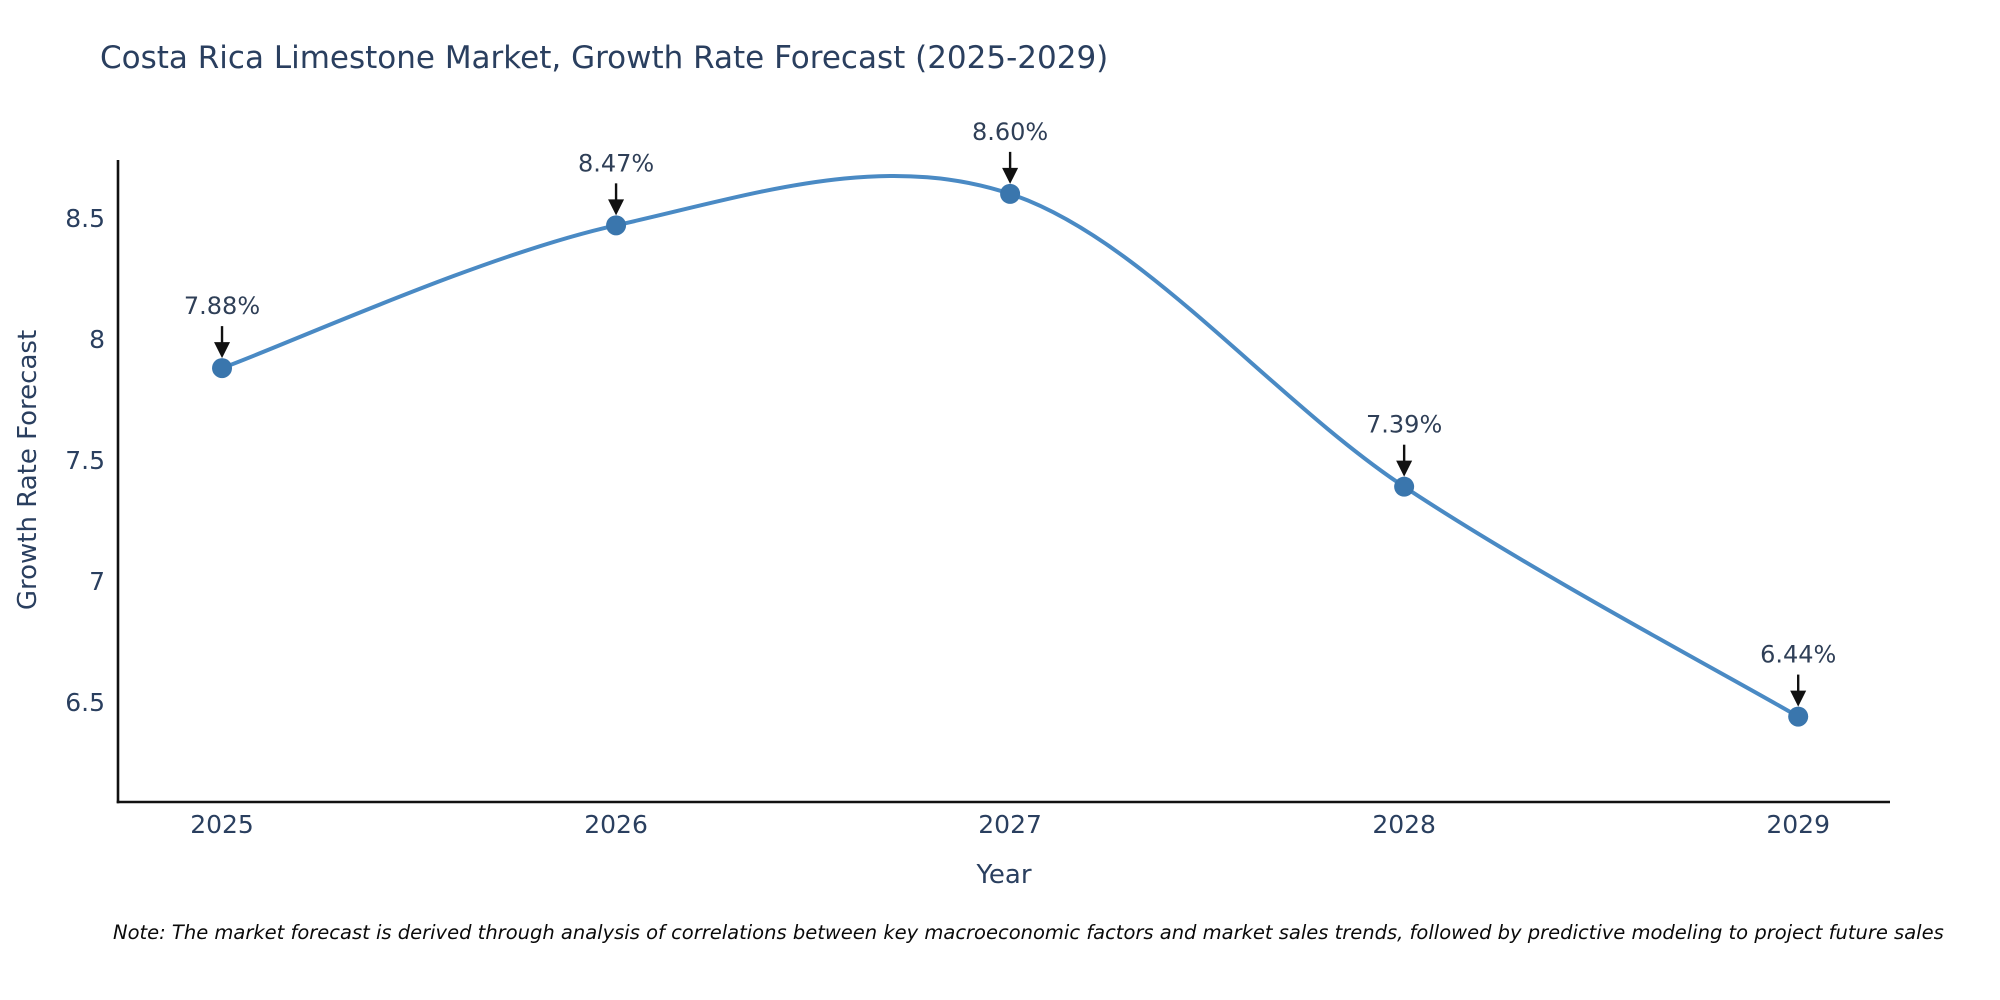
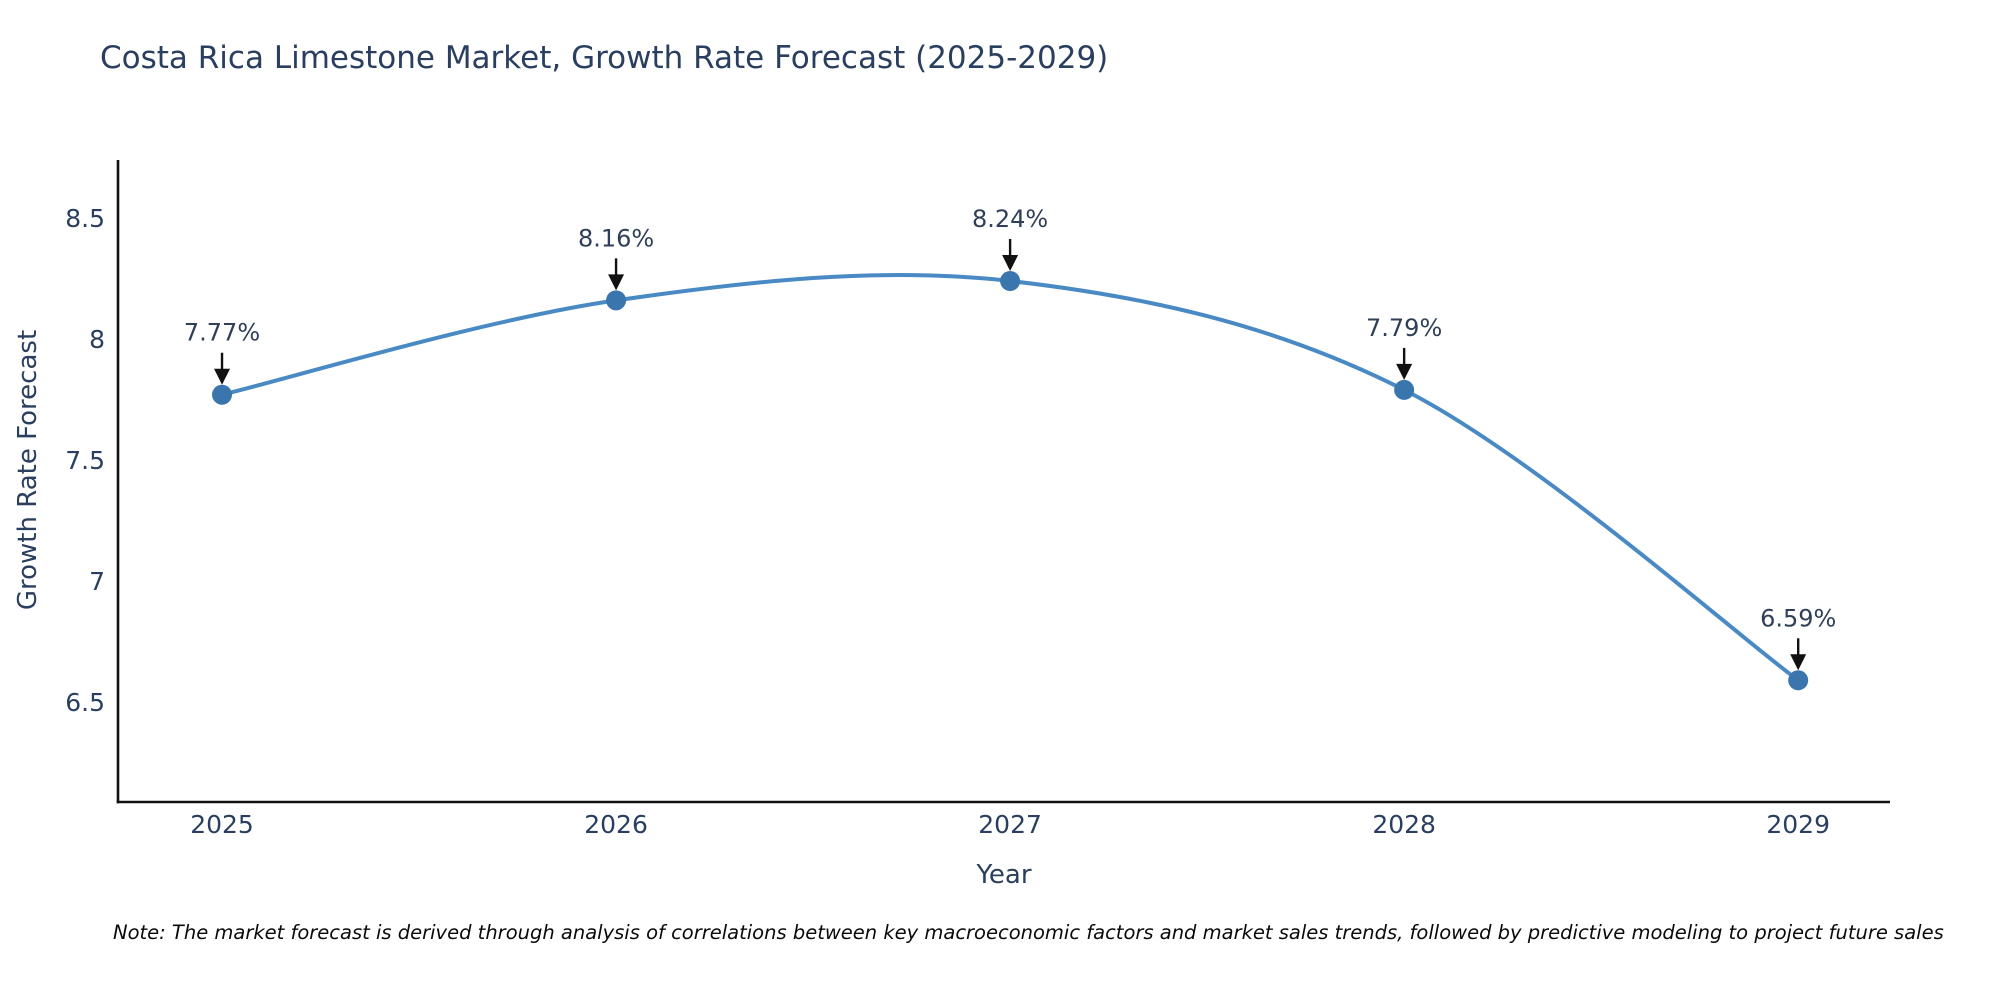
2025: 7.88% -> 7.77%
2026: 8.47% -> 8.16%
2027: 8.60% -> 8.24%
2028: 7.39% -> 7.79%
2029: 6.44% -> 6.59%
